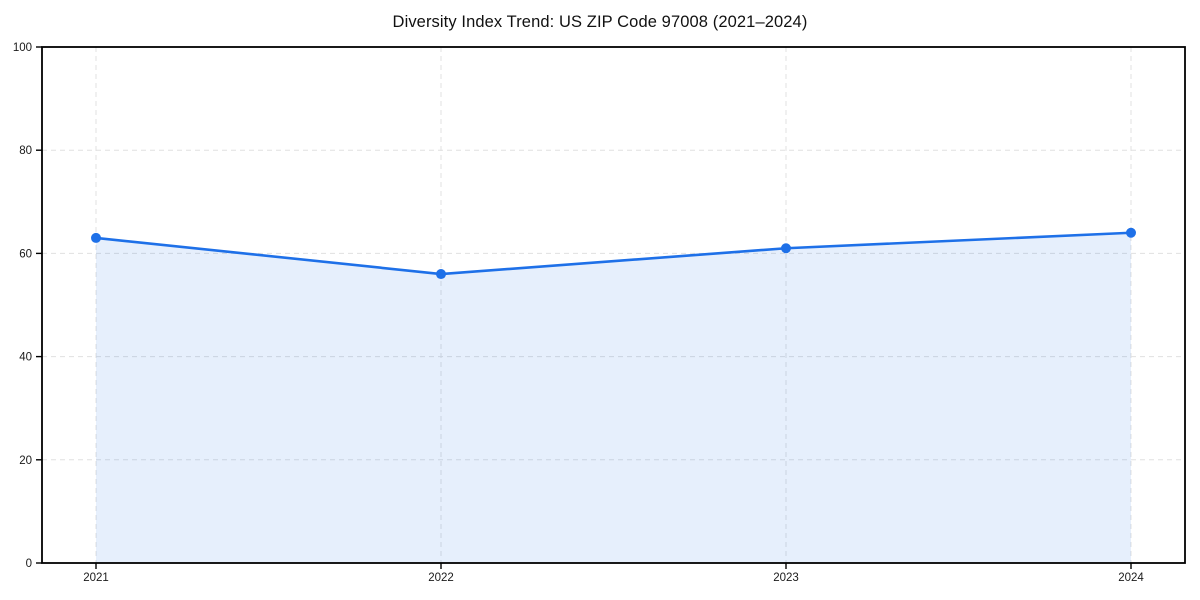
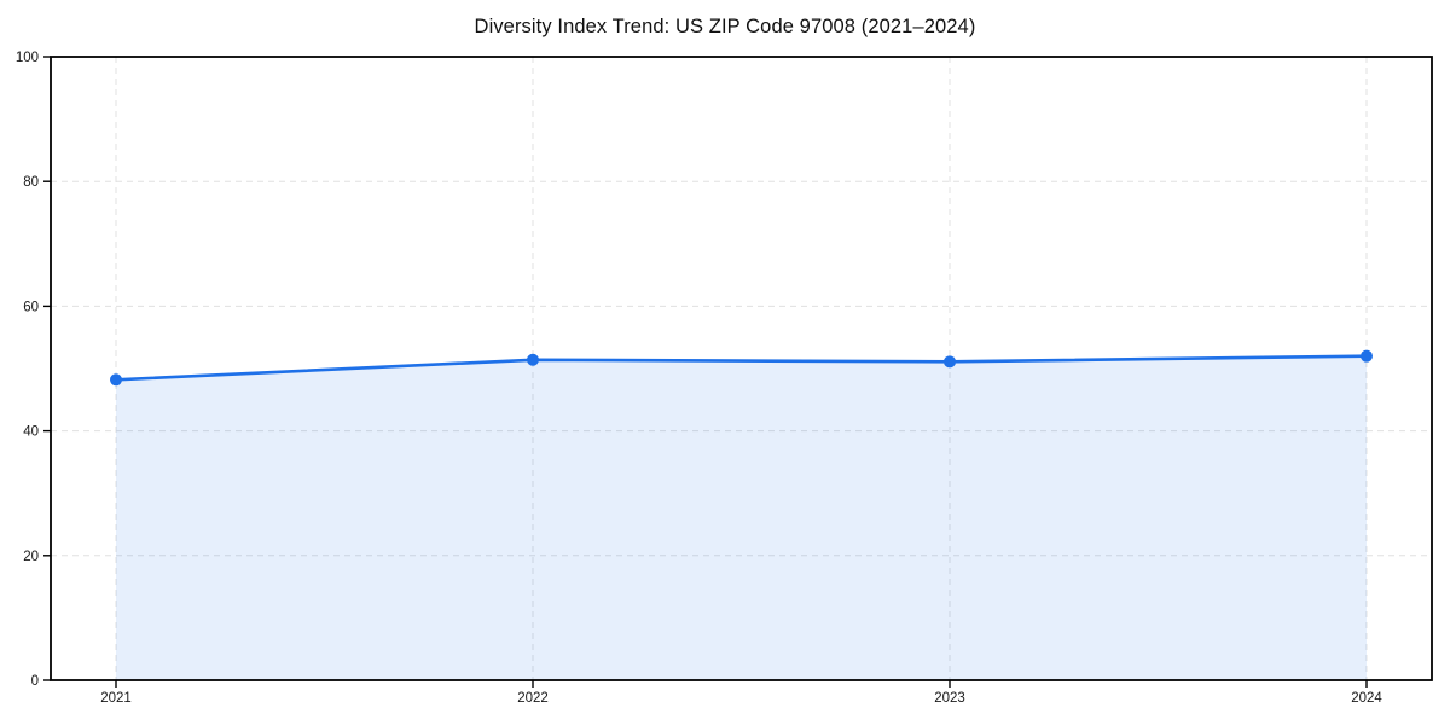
2021: 63 -> 48
2022: 56 -> 51
2023: 61 -> 51
2024: 64 -> 52
